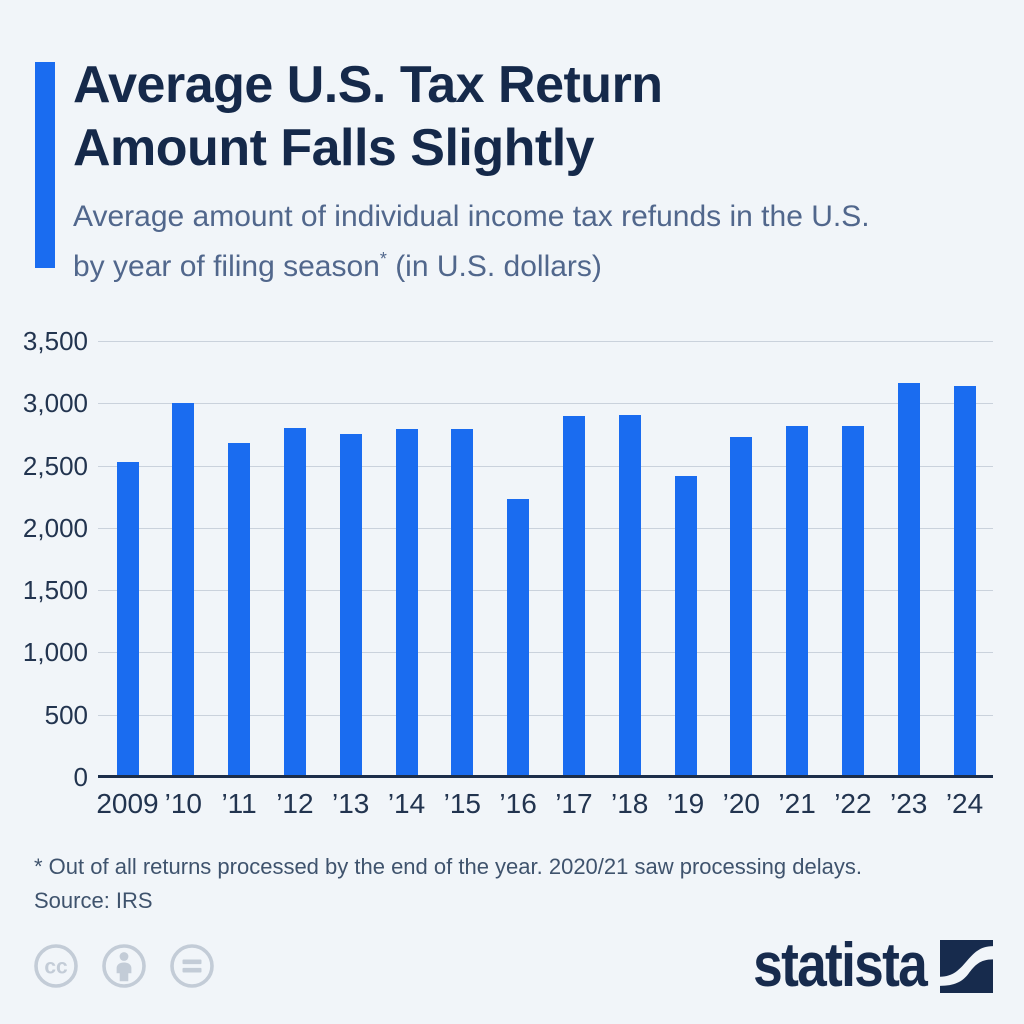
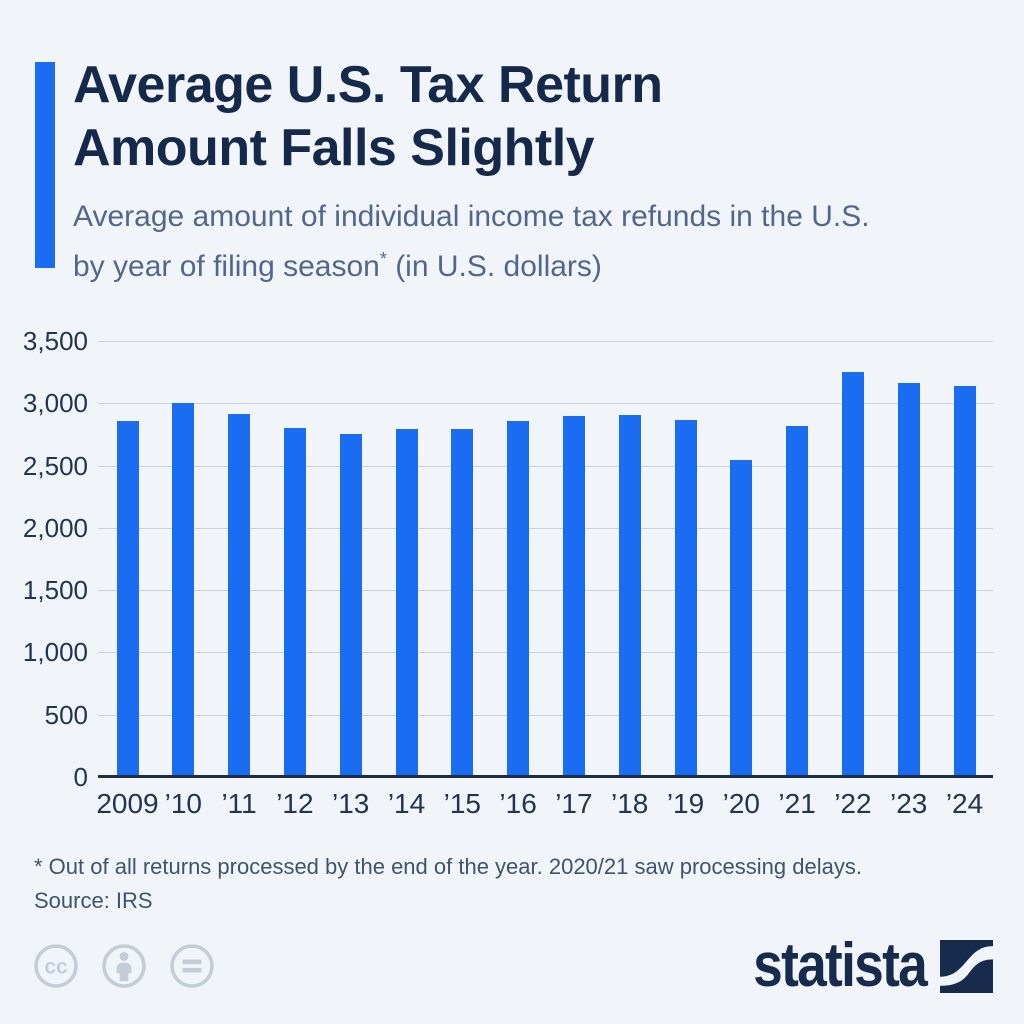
2009: 2530 -> 2860
’11: 2680 -> 2910
’16: 2230 -> 2860
’19: 2420 -> 2870
’20: 2730 -> 2550
’22: 2820 -> 3250
